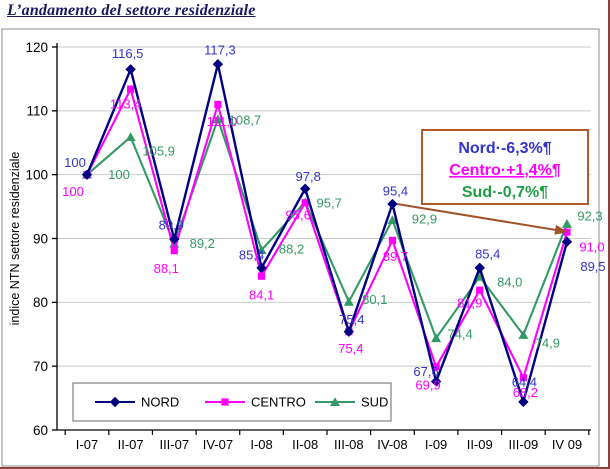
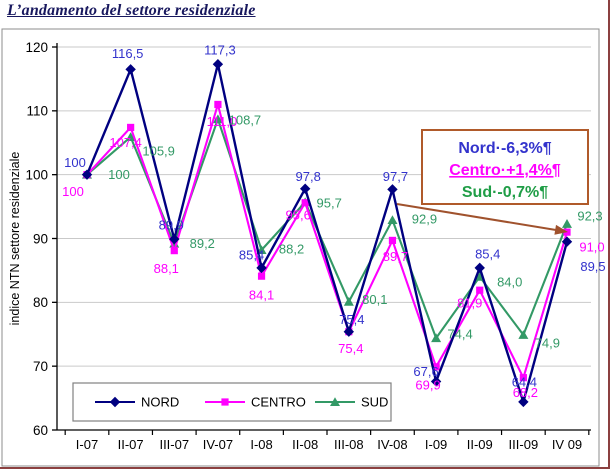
CENTRO/II-07: 113,4 -> 107,4
NORD/IV-08: 95,4 -> 97,7
